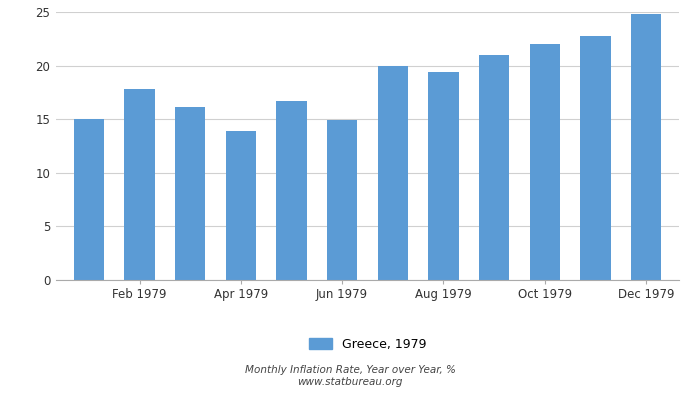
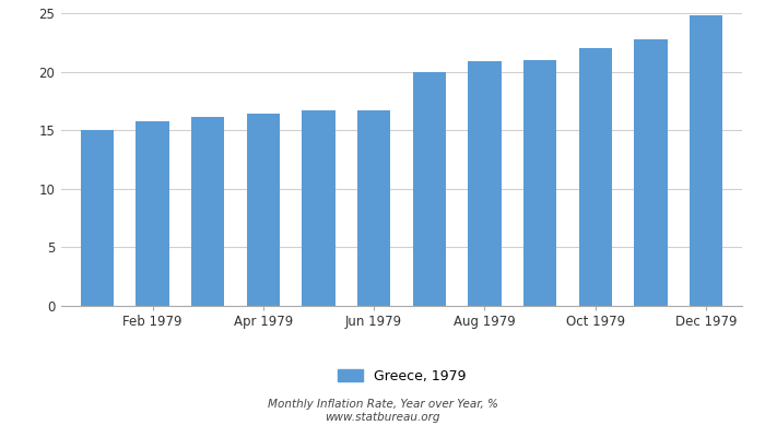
Feb 1979: 17.8 -> 15.8
Apr 1979: 13.9 -> 16.4
Jun 1979: 14.9 -> 16.7
Aug 1979: 19.4 -> 20.9
